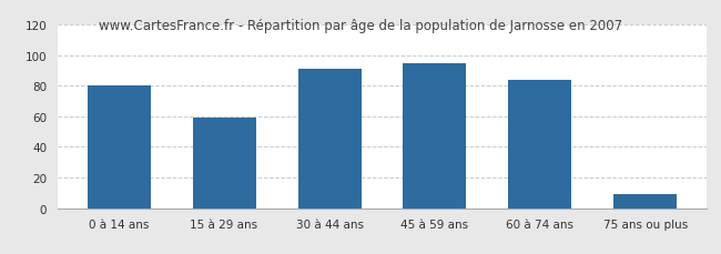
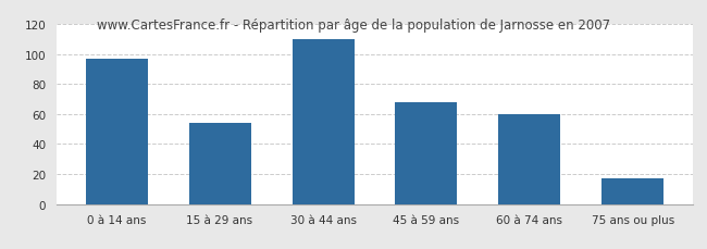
0 à 14 ans: 80 -> 97
15 à 29 ans: 59 -> 54
30 à 44 ans: 91 -> 110
45 à 59 ans: 95 -> 68
60 à 74 ans: 84 -> 60
75 ans ou plus: 9 -> 17
